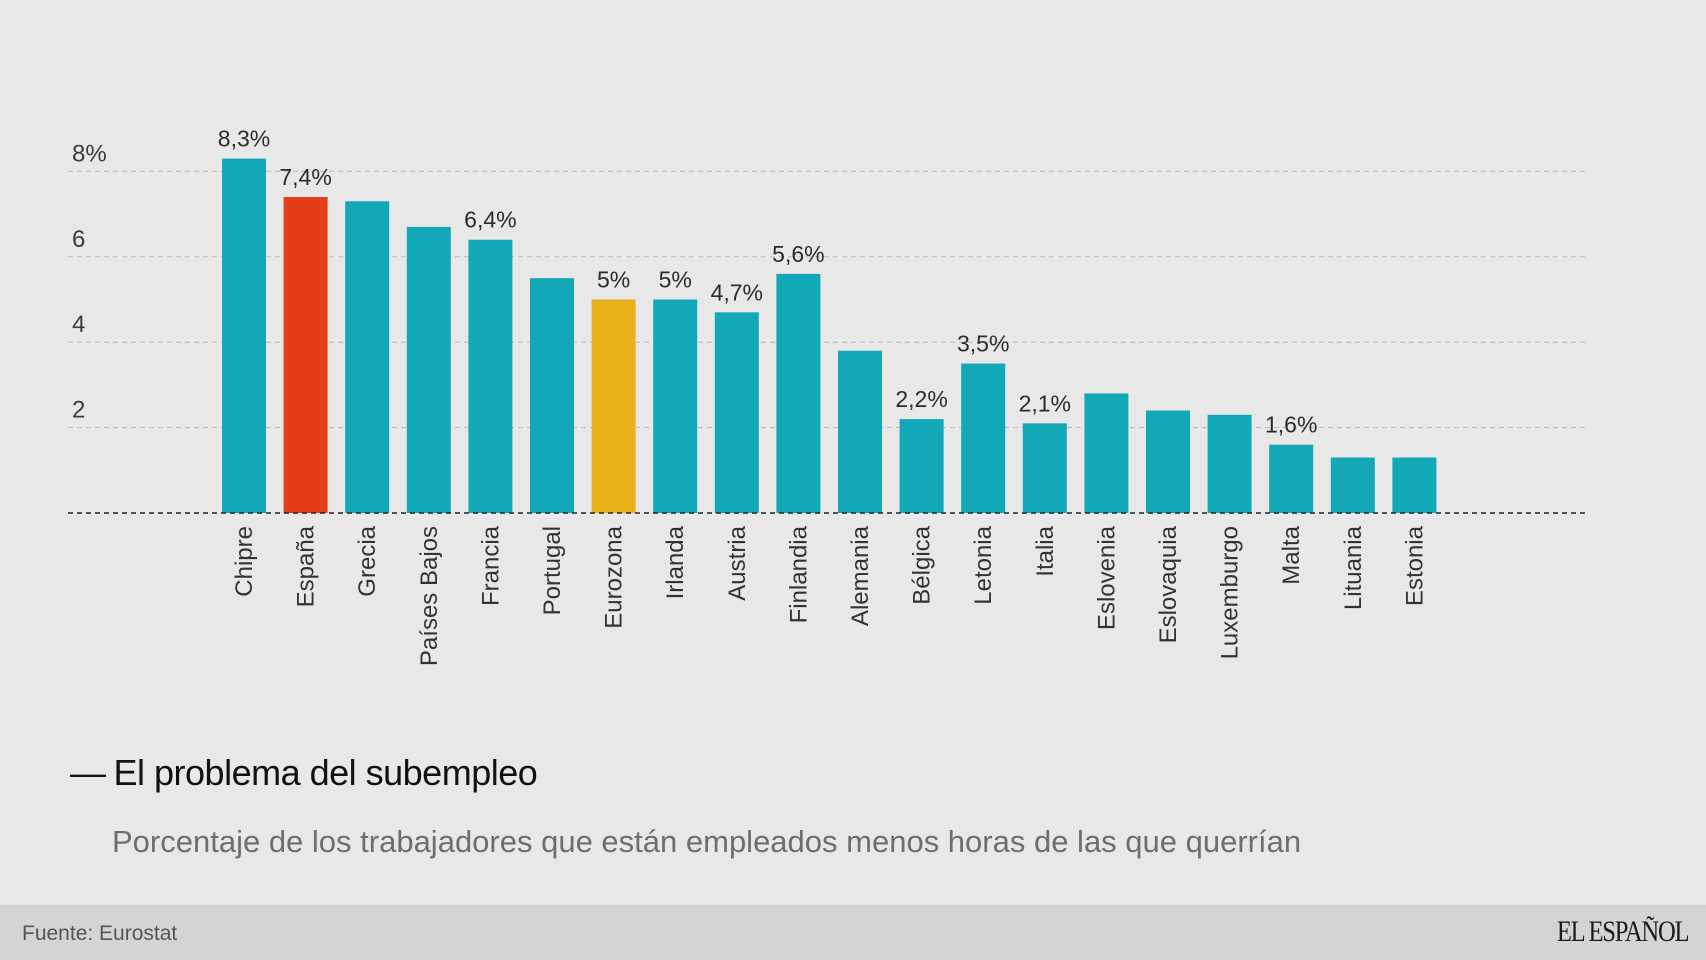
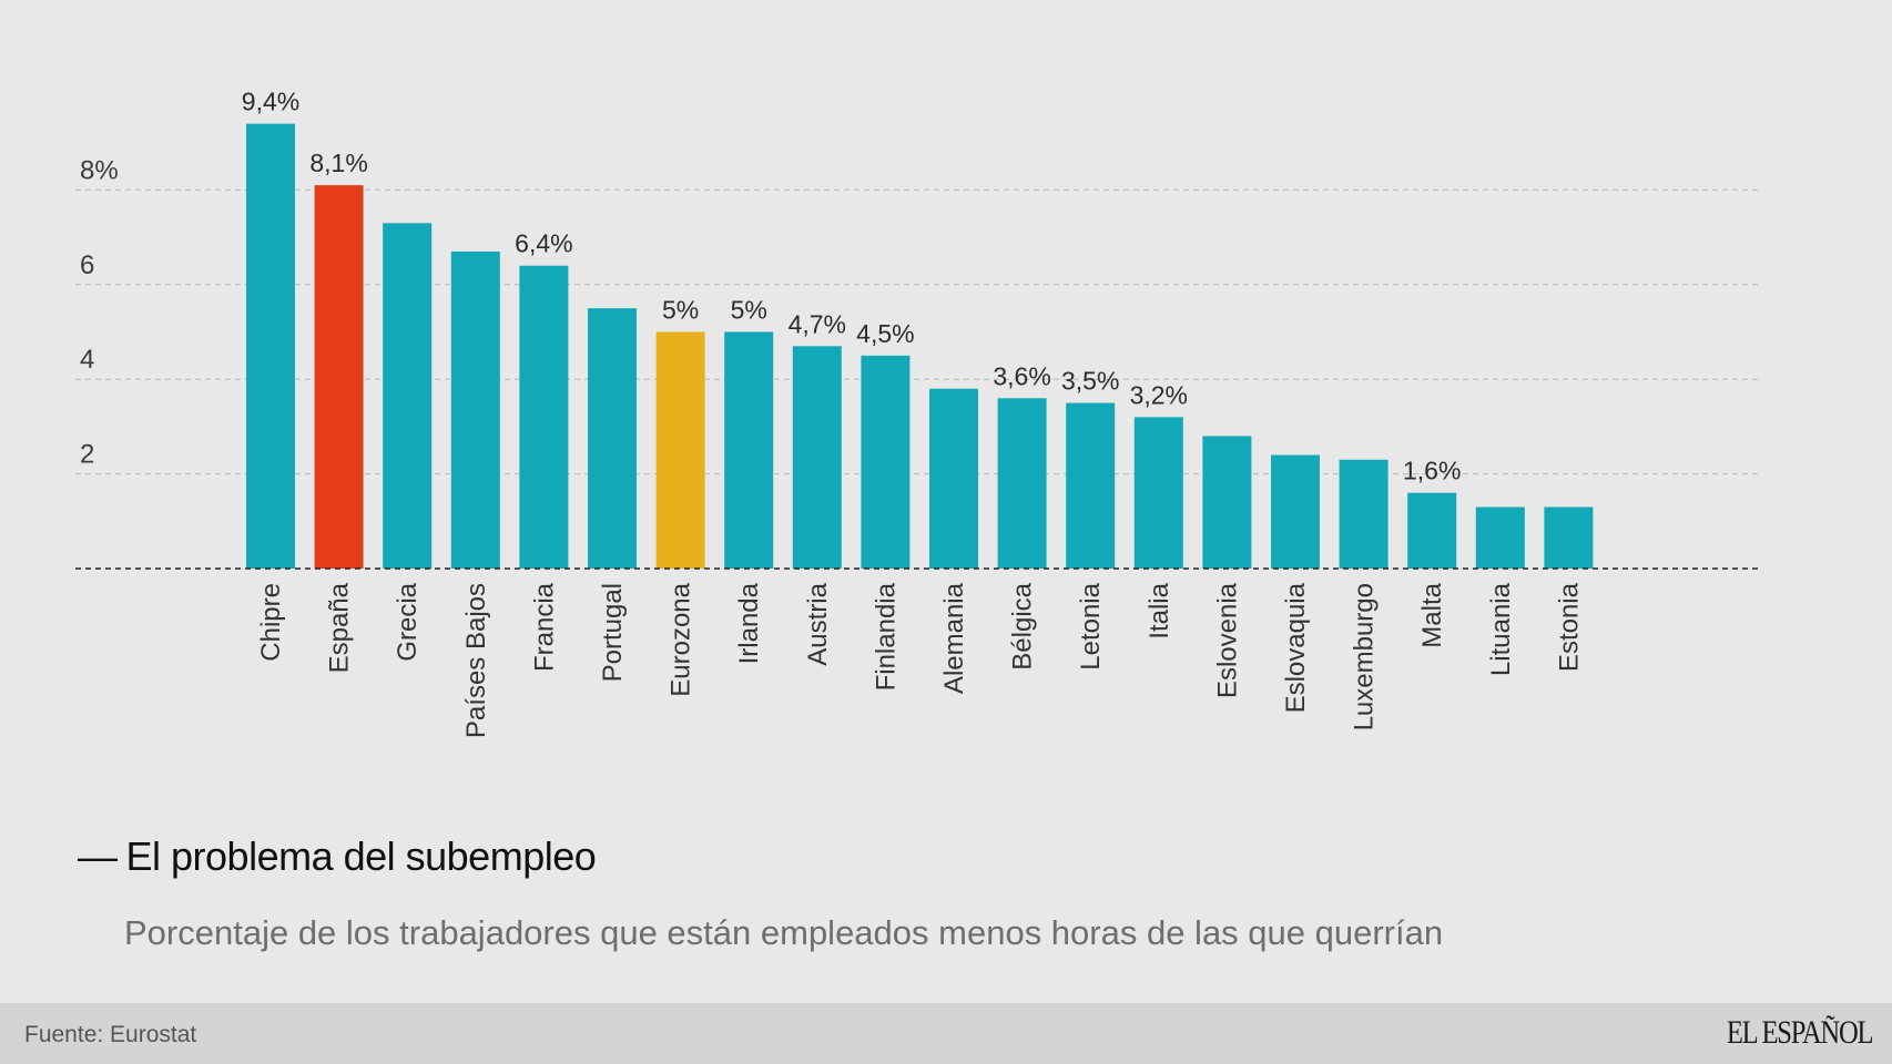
Chipre: 8,3% -> 9,4%
España: 7,4% -> 8,1%
Finlandia: 5,6% -> 4,5%
Bélgica: 2,2% -> 3,6%
Italia: 2,1% -> 3,2%
